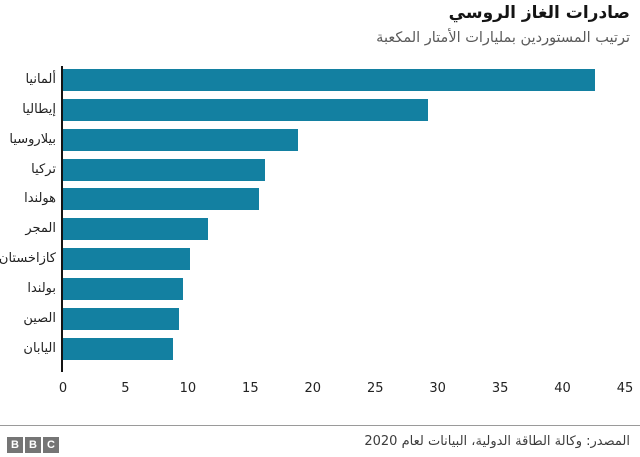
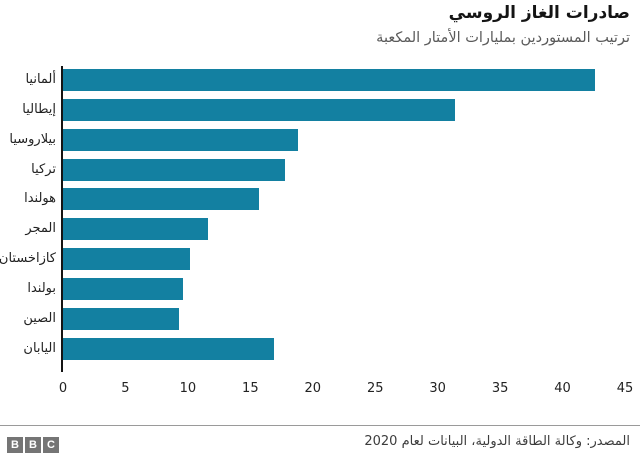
إيطاليا: 29.2 -> 31.4
تركيا: 16.2 -> 17.8
اليابان: 8.8 -> 16.9
